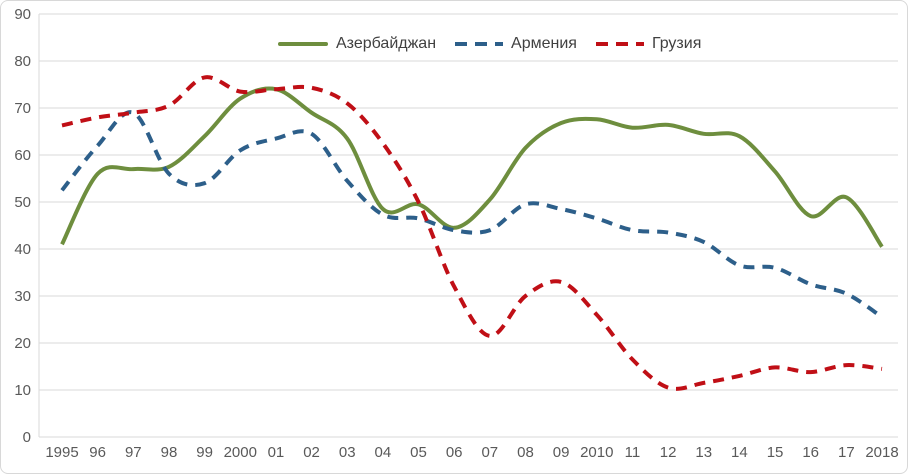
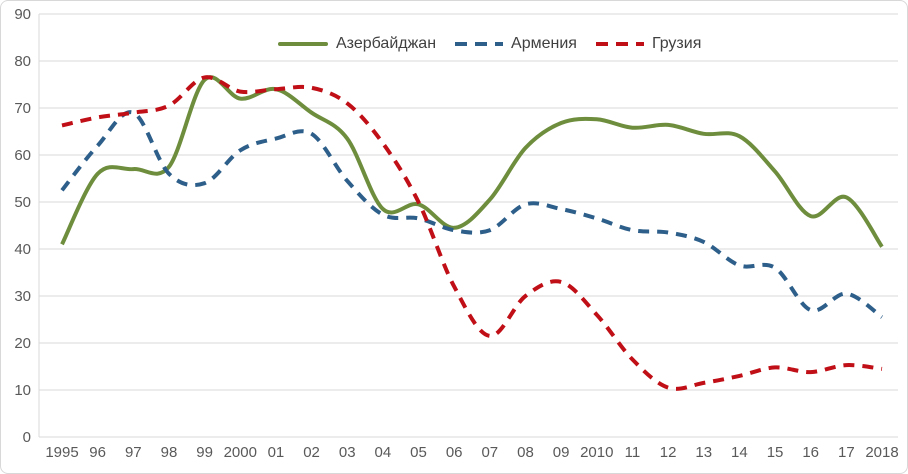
Азербайджан/99: 64 -> 76
Армения/16: 32 -> 27
